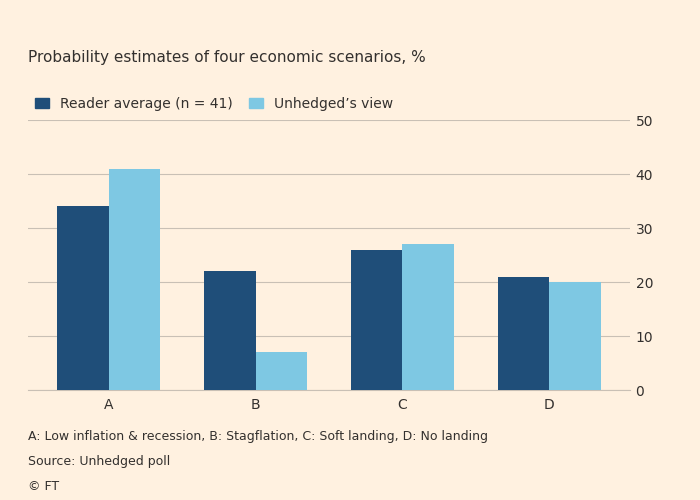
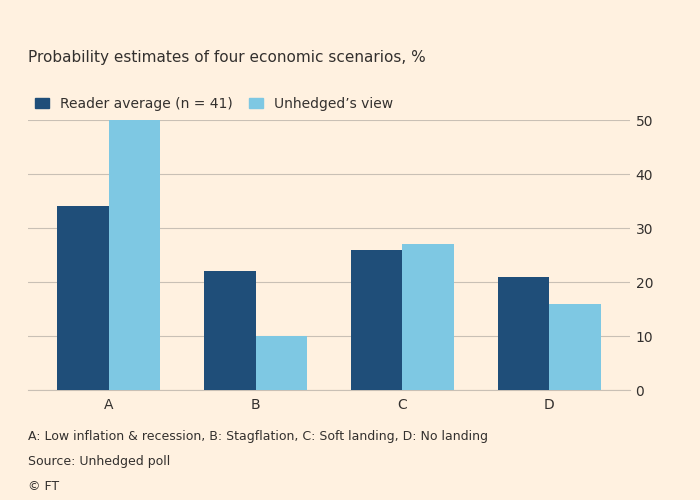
Unhedged’s view/A: 41 -> 50
Unhedged’s view/B: 7 -> 10
Unhedged’s view/D: 20 -> 16
